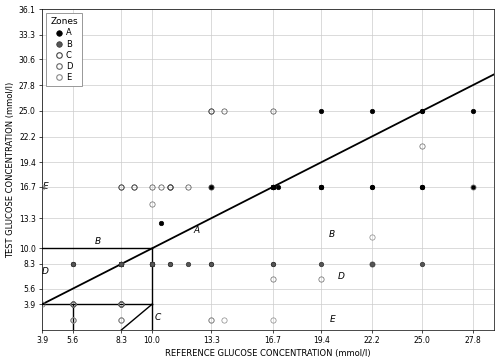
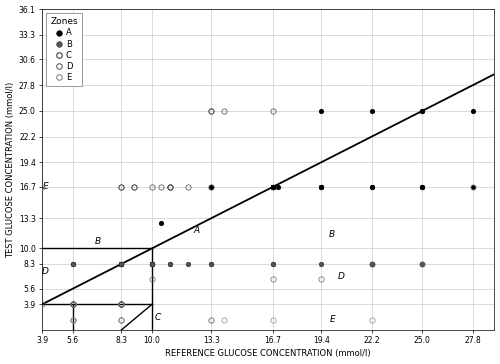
D/10.0: 14.8 -> 6.7
E/22.2: 11.2 -> 2.2
D/25.0: 21.2 -> 8.3
